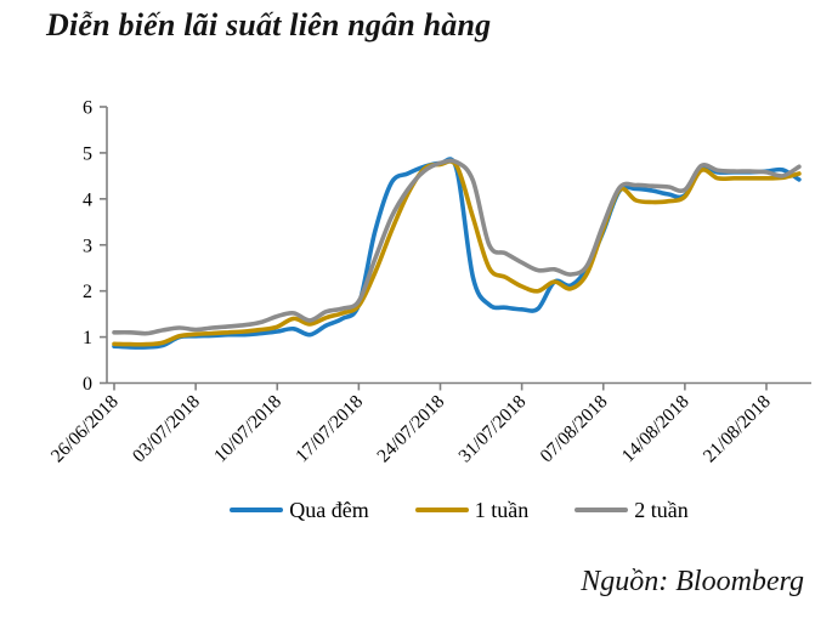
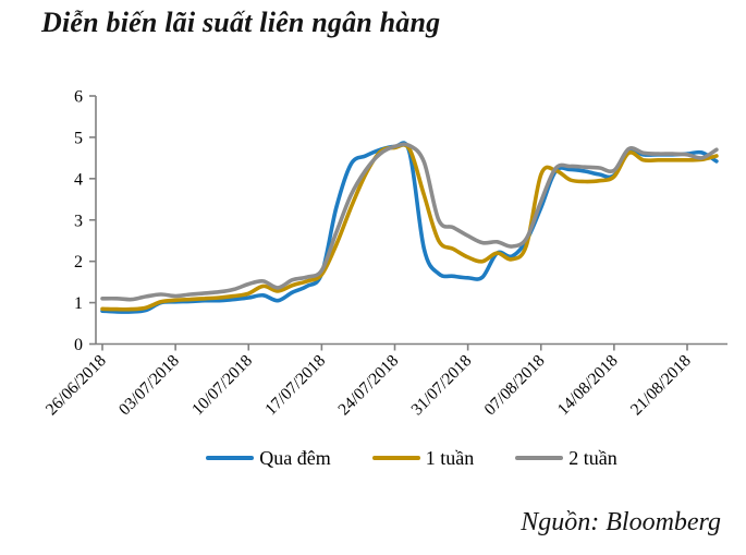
1 tuần/07/08/2018: 3.4 -> 4.1
